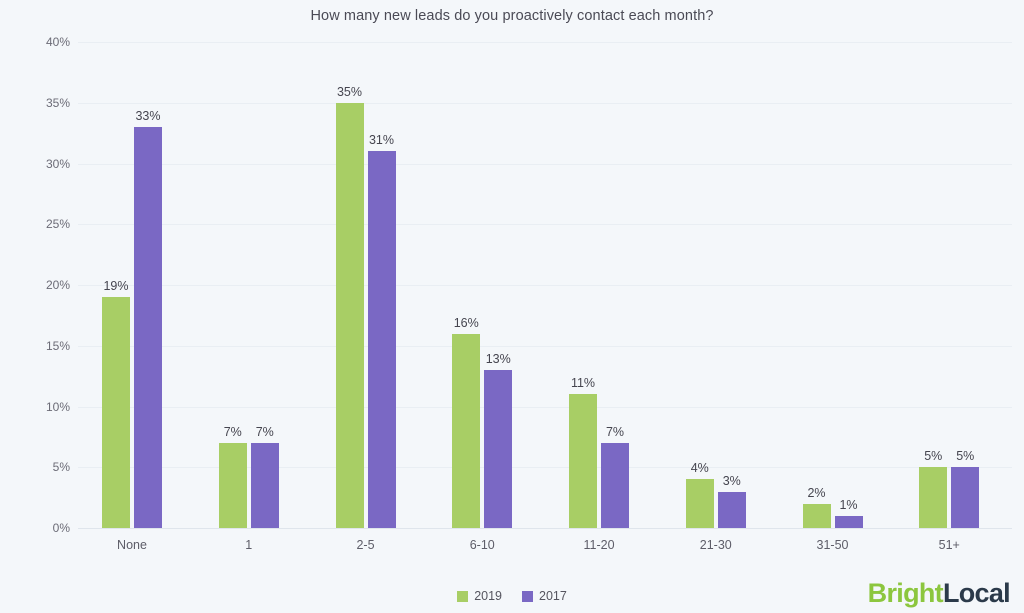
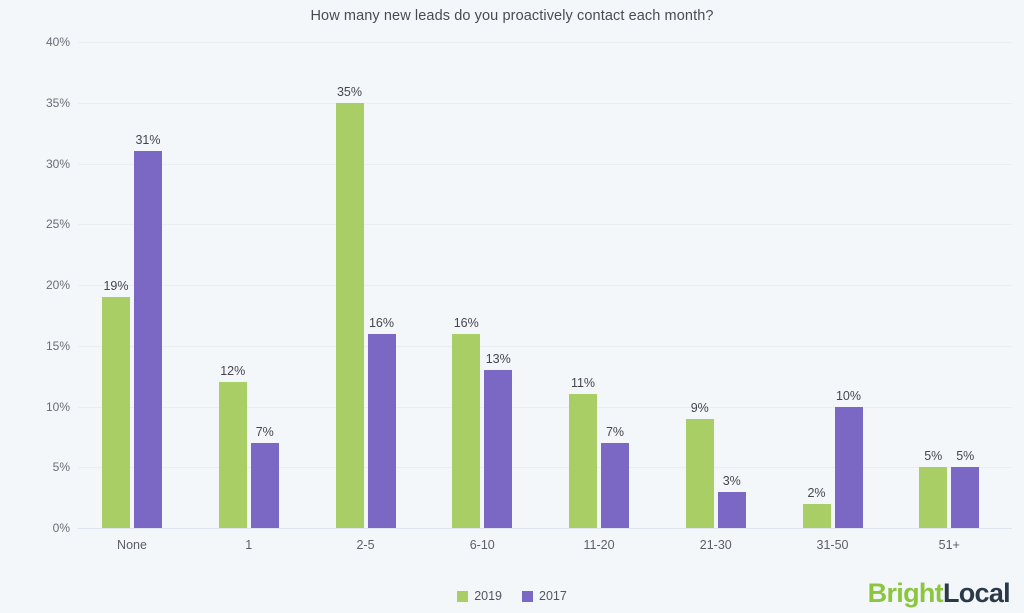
2017/None: 33% -> 31%
2019/1: 7% -> 12%
2017/2-5: 31% -> 16%
2019/21-30: 4% -> 9%
2017/31-50: 1% -> 10%
